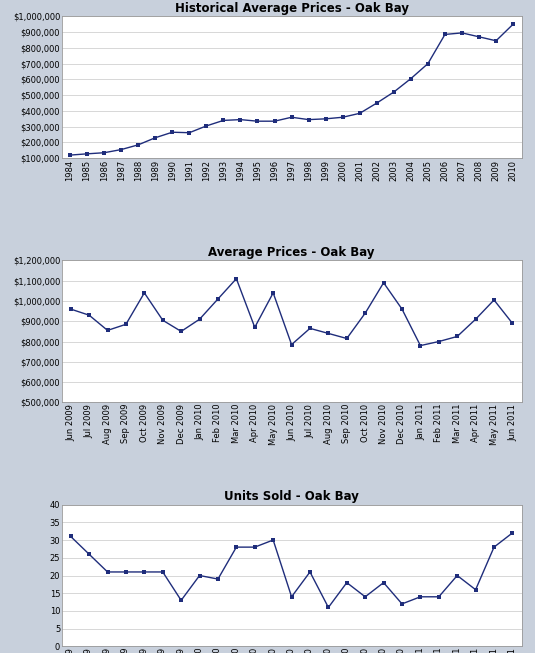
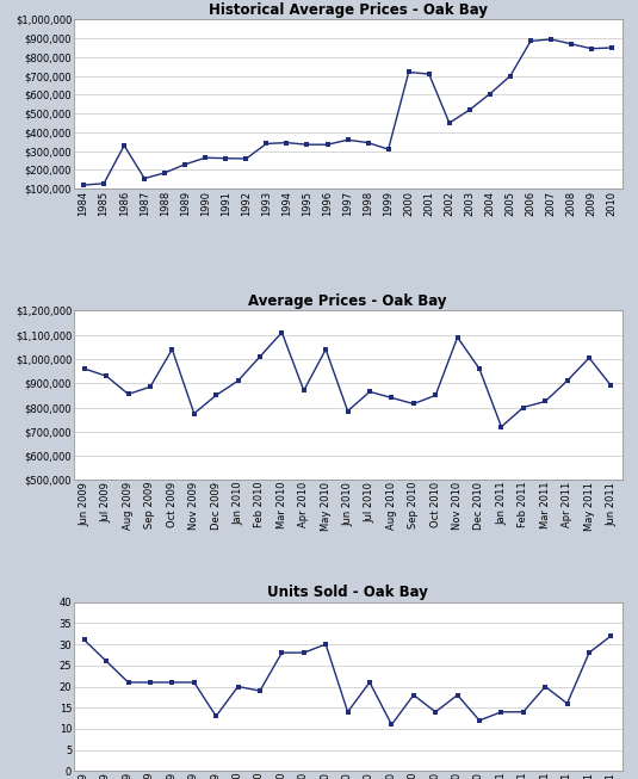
Historical Average Prices - Oak Bay/1986: $140,000 -> $330,000
Historical Average Prices - Oak Bay/1992: $300,000 -> $260,000
Historical Average Prices - Oak Bay/1999: $350,000 -> $310,000
Historical Average Prices - Oak Bay/2000: $360,000 -> $720,000
Historical Average Prices - Oak Bay/2001: $380,000 -> $710,000
Historical Average Prices - Oak Bay/2010: $950,000 -> $850,000
Average Prices - Oak Bay/Nov 2009: $905,000 -> $775,000
Average Prices - Oak Bay/Oct 2010: $940,000 -> $850,000
Average Prices - Oak Bay/Jan 2011: $780,000 -> $720,000
